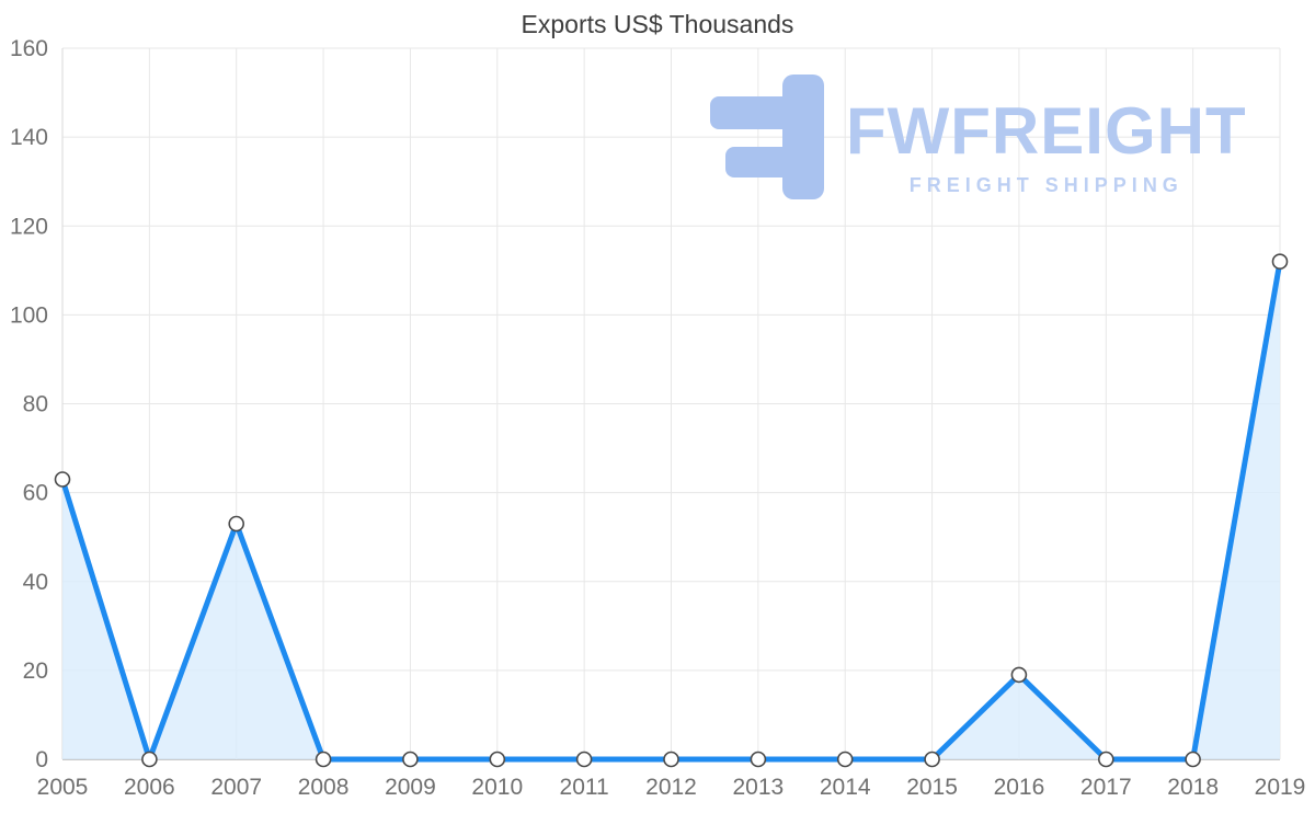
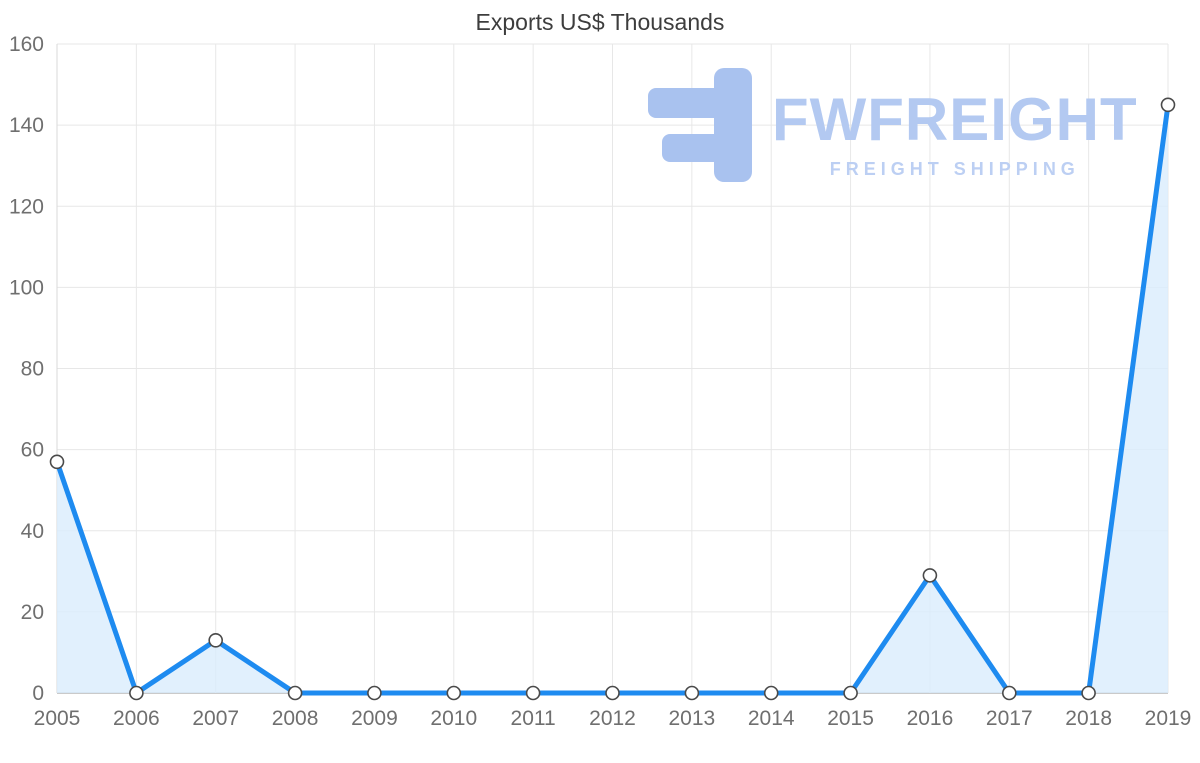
2005: 63 -> 57
2007: 53 -> 13
2016: 19 -> 29
2019: 112 -> 145
